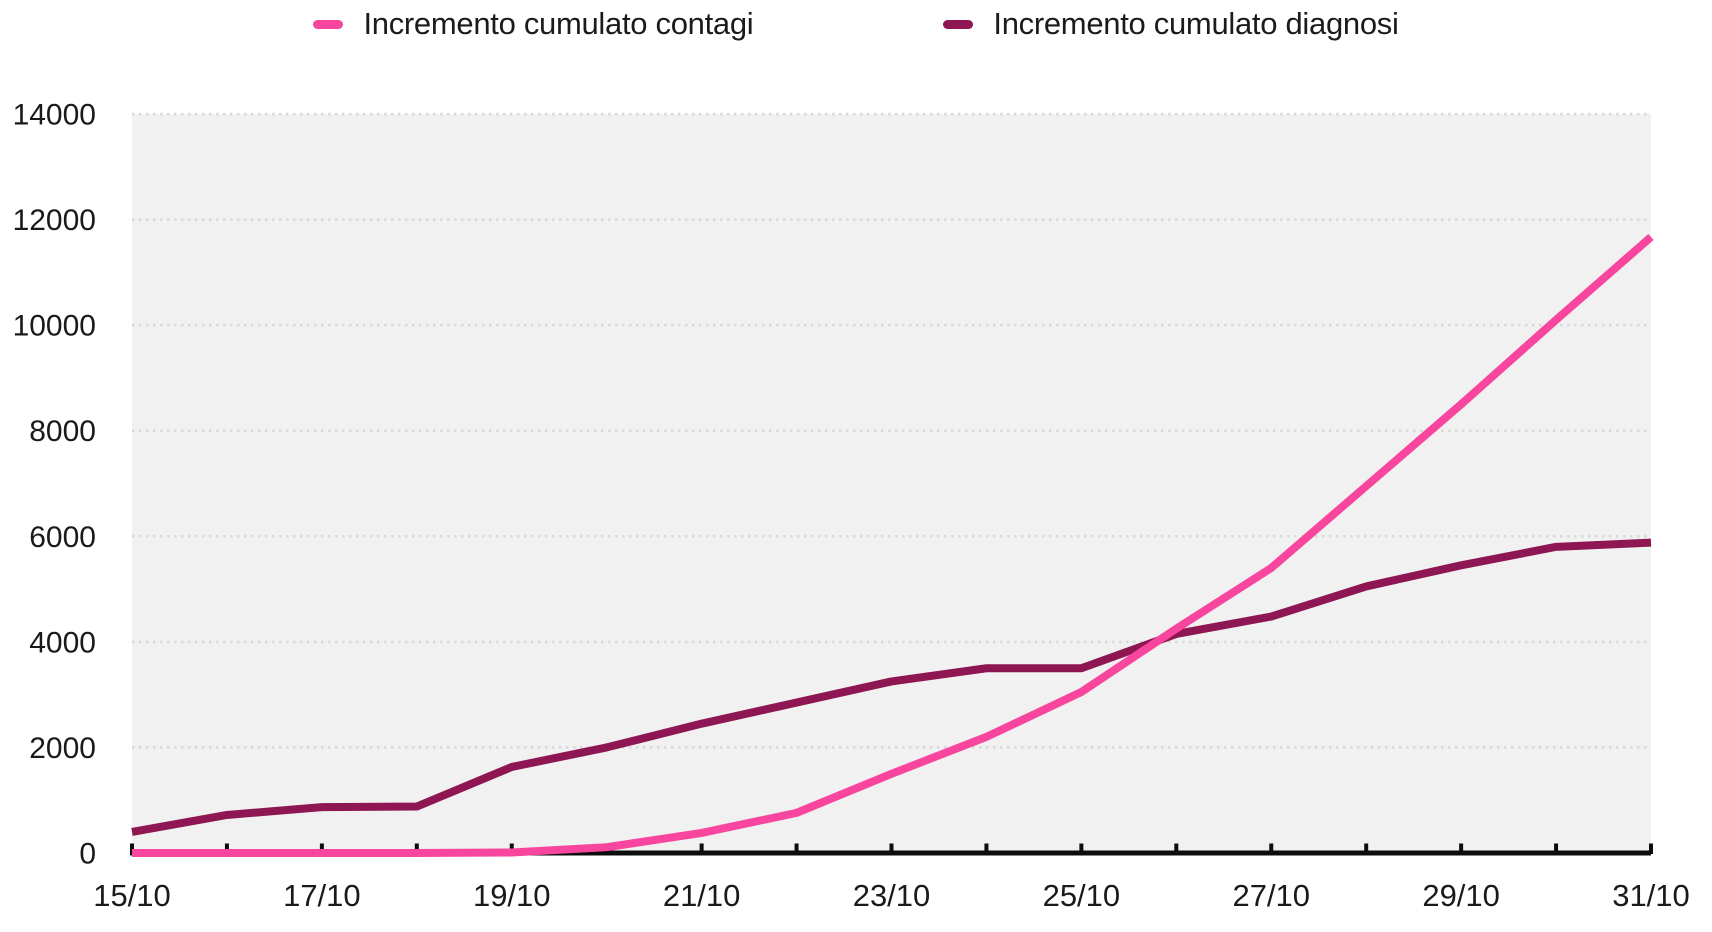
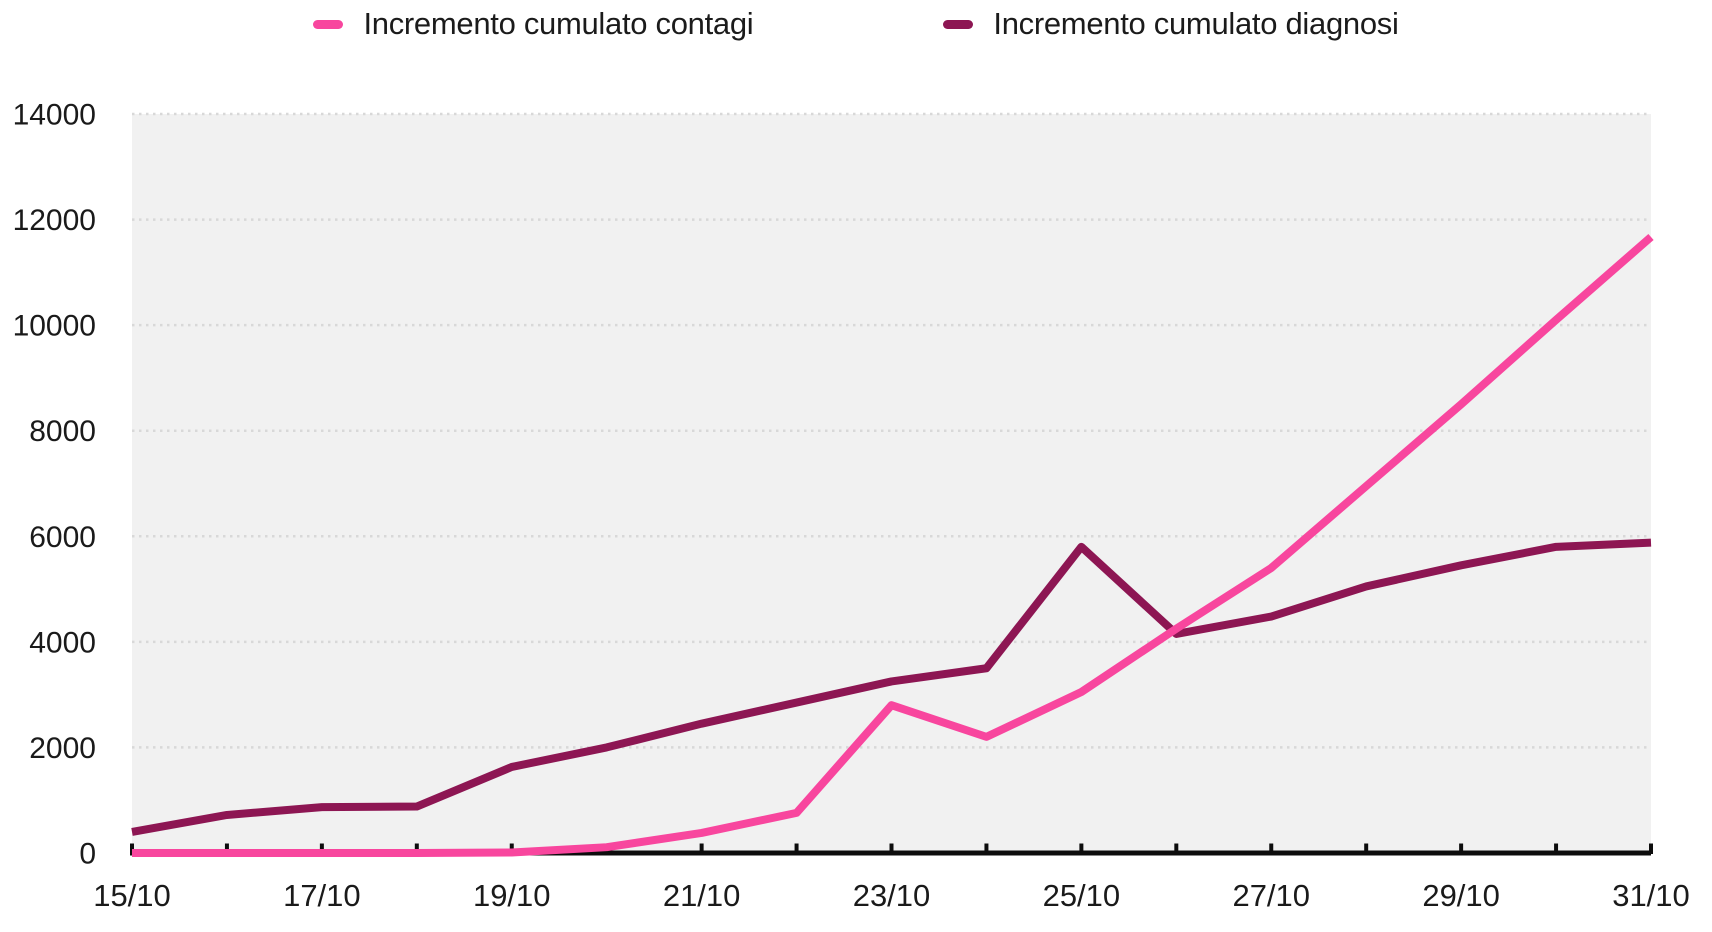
Incremento cumulato contagi/23/10: 1500 -> 2800
Incremento cumulato diagnosi/25/10: 3500 -> 5800
